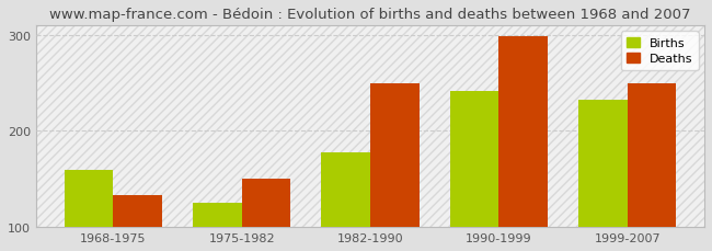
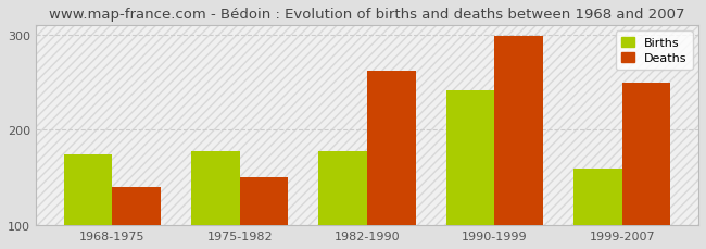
Births/1968-1975: 160 -> 174
Deaths/1968-1975: 133 -> 140
Births/1975-1982: 125 -> 178
Deaths/1982-1990: 249 -> 262
Births/1999-2007: 232 -> 160
